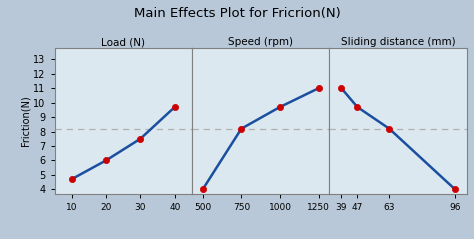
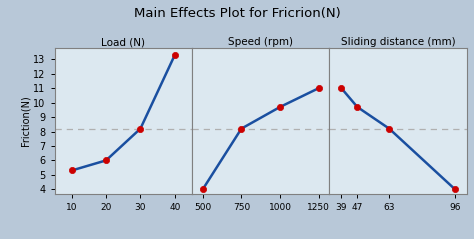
Load (N)/10: 4.7 -> 5.3
Load (N)/30: 7.5 -> 8.2
Load (N)/40: 9.7 -> 13.3
